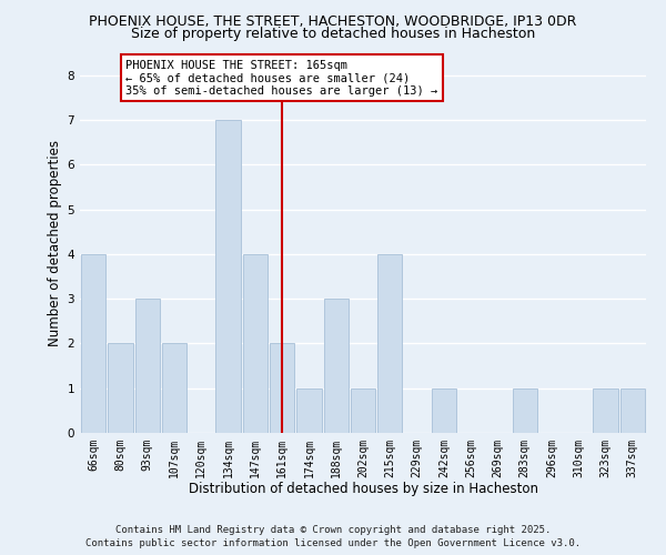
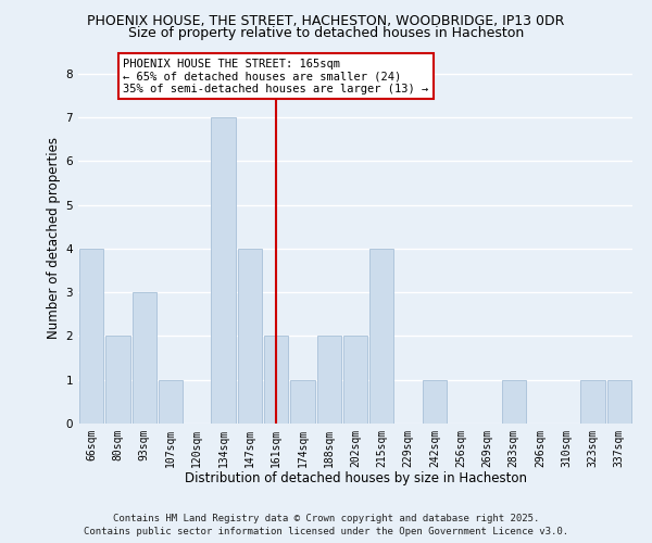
107sqm: 2 -> 1
188sqm: 3 -> 2
202sqm: 1 -> 2
